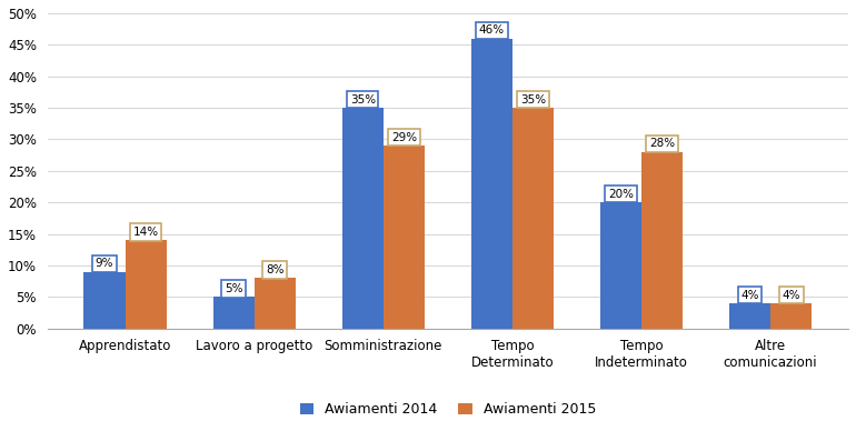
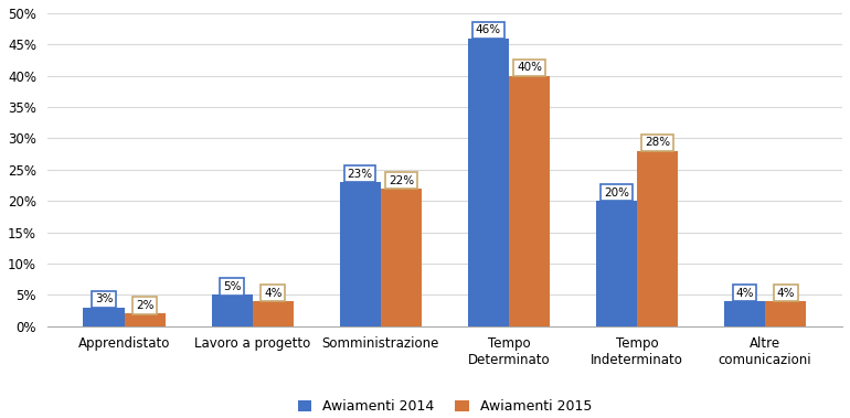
Awiamenti 2014/Apprendistato: 9% -> 3%
Awiamenti 2015/Apprendistato: 14% -> 2%
Awiamenti 2015/Lavoro a progetto: 8% -> 4%
Awiamenti 2014/Somministrazione: 35% -> 23%
Awiamenti 2015/Somministrazione: 29% -> 22%
Awiamenti 2015/Tempo Determinato: 35% -> 40%
